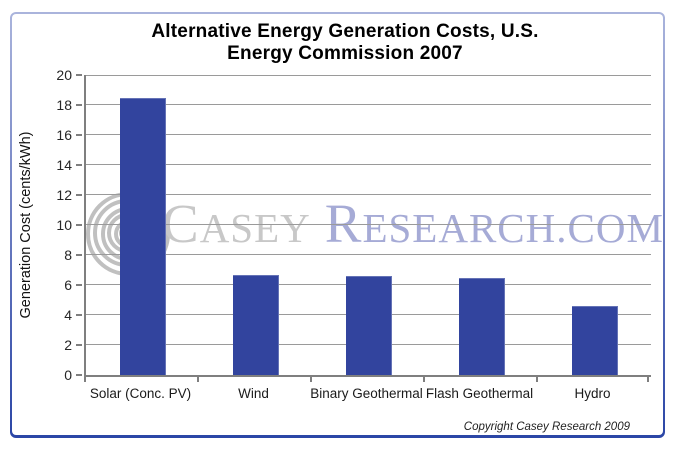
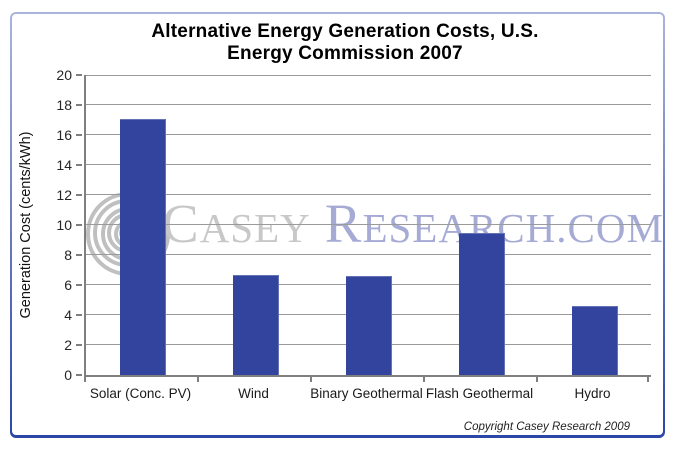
Solar (Conc. PV): 18.5 -> 17.1
Flash Geothermal: 6.5 -> 9.5
